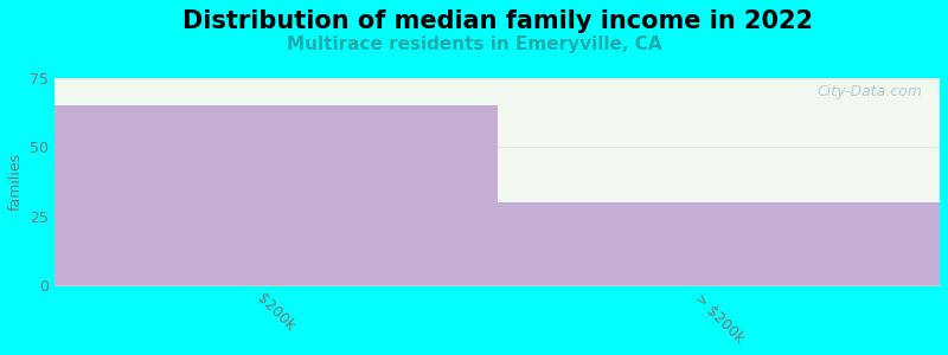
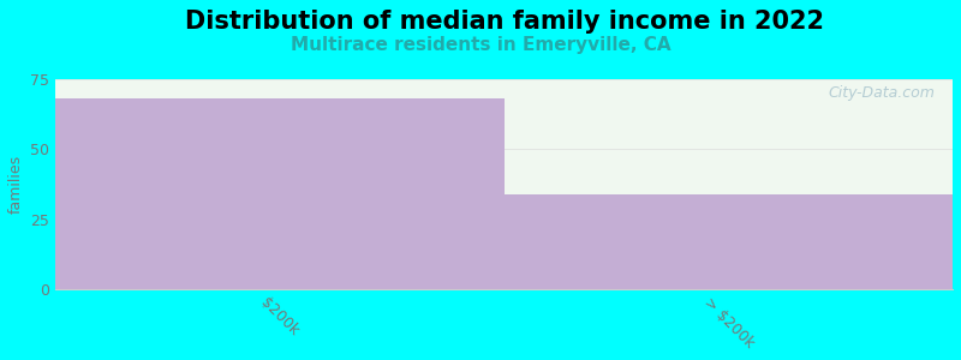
$200k: 65 -> 68
> $200k: 30 -> 34
